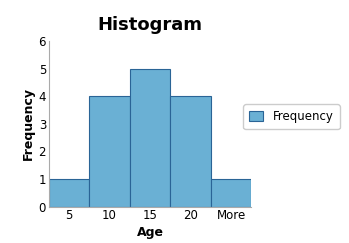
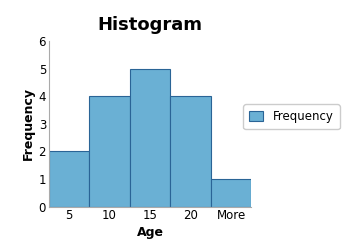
5: 1 -> 2
